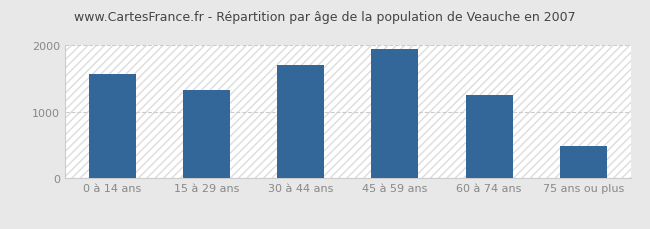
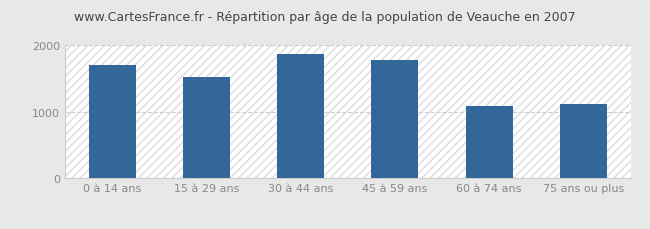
0 à 14 ans: 1560 -> 1700
15 à 29 ans: 1330 -> 1520
30 à 44 ans: 1700 -> 1860
45 à 59 ans: 1940 -> 1780
60 à 74 ans: 1250 -> 1080
75 ans ou plus: 480 -> 1120
